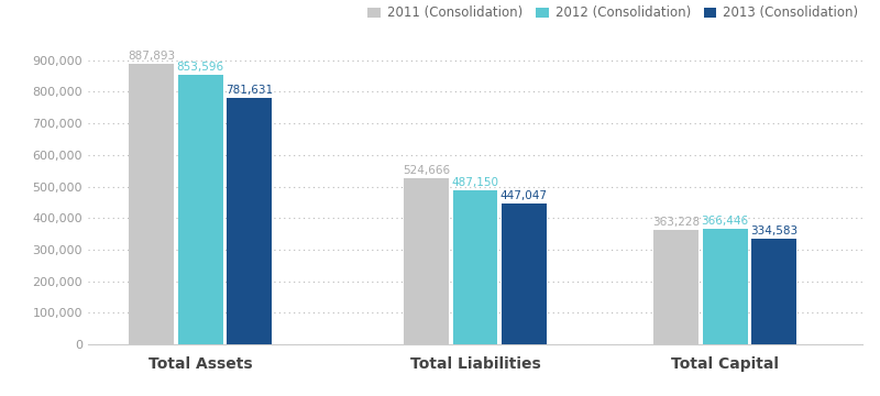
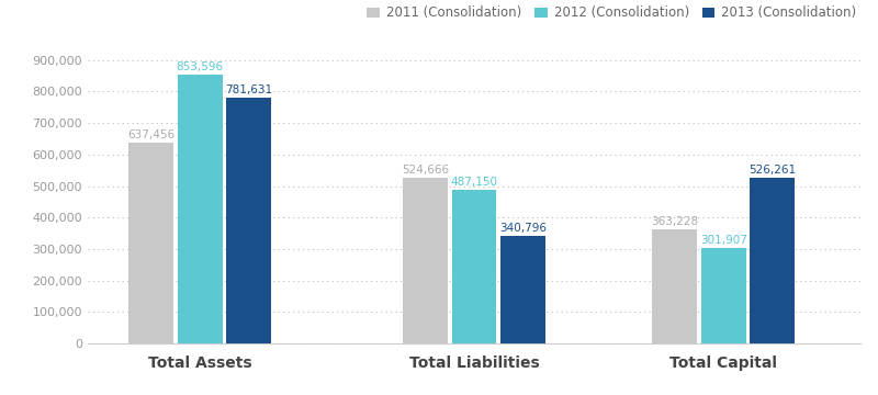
2011 (Consolidation)/Total Assets: 887,893 -> 637,456
2013 (Consolidation)/Total Liabilities: 447,047 -> 340,796
2012 (Consolidation)/Total Capital: 366,446 -> 301,907
2013 (Consolidation)/Total Capital: 334,583 -> 526,261
